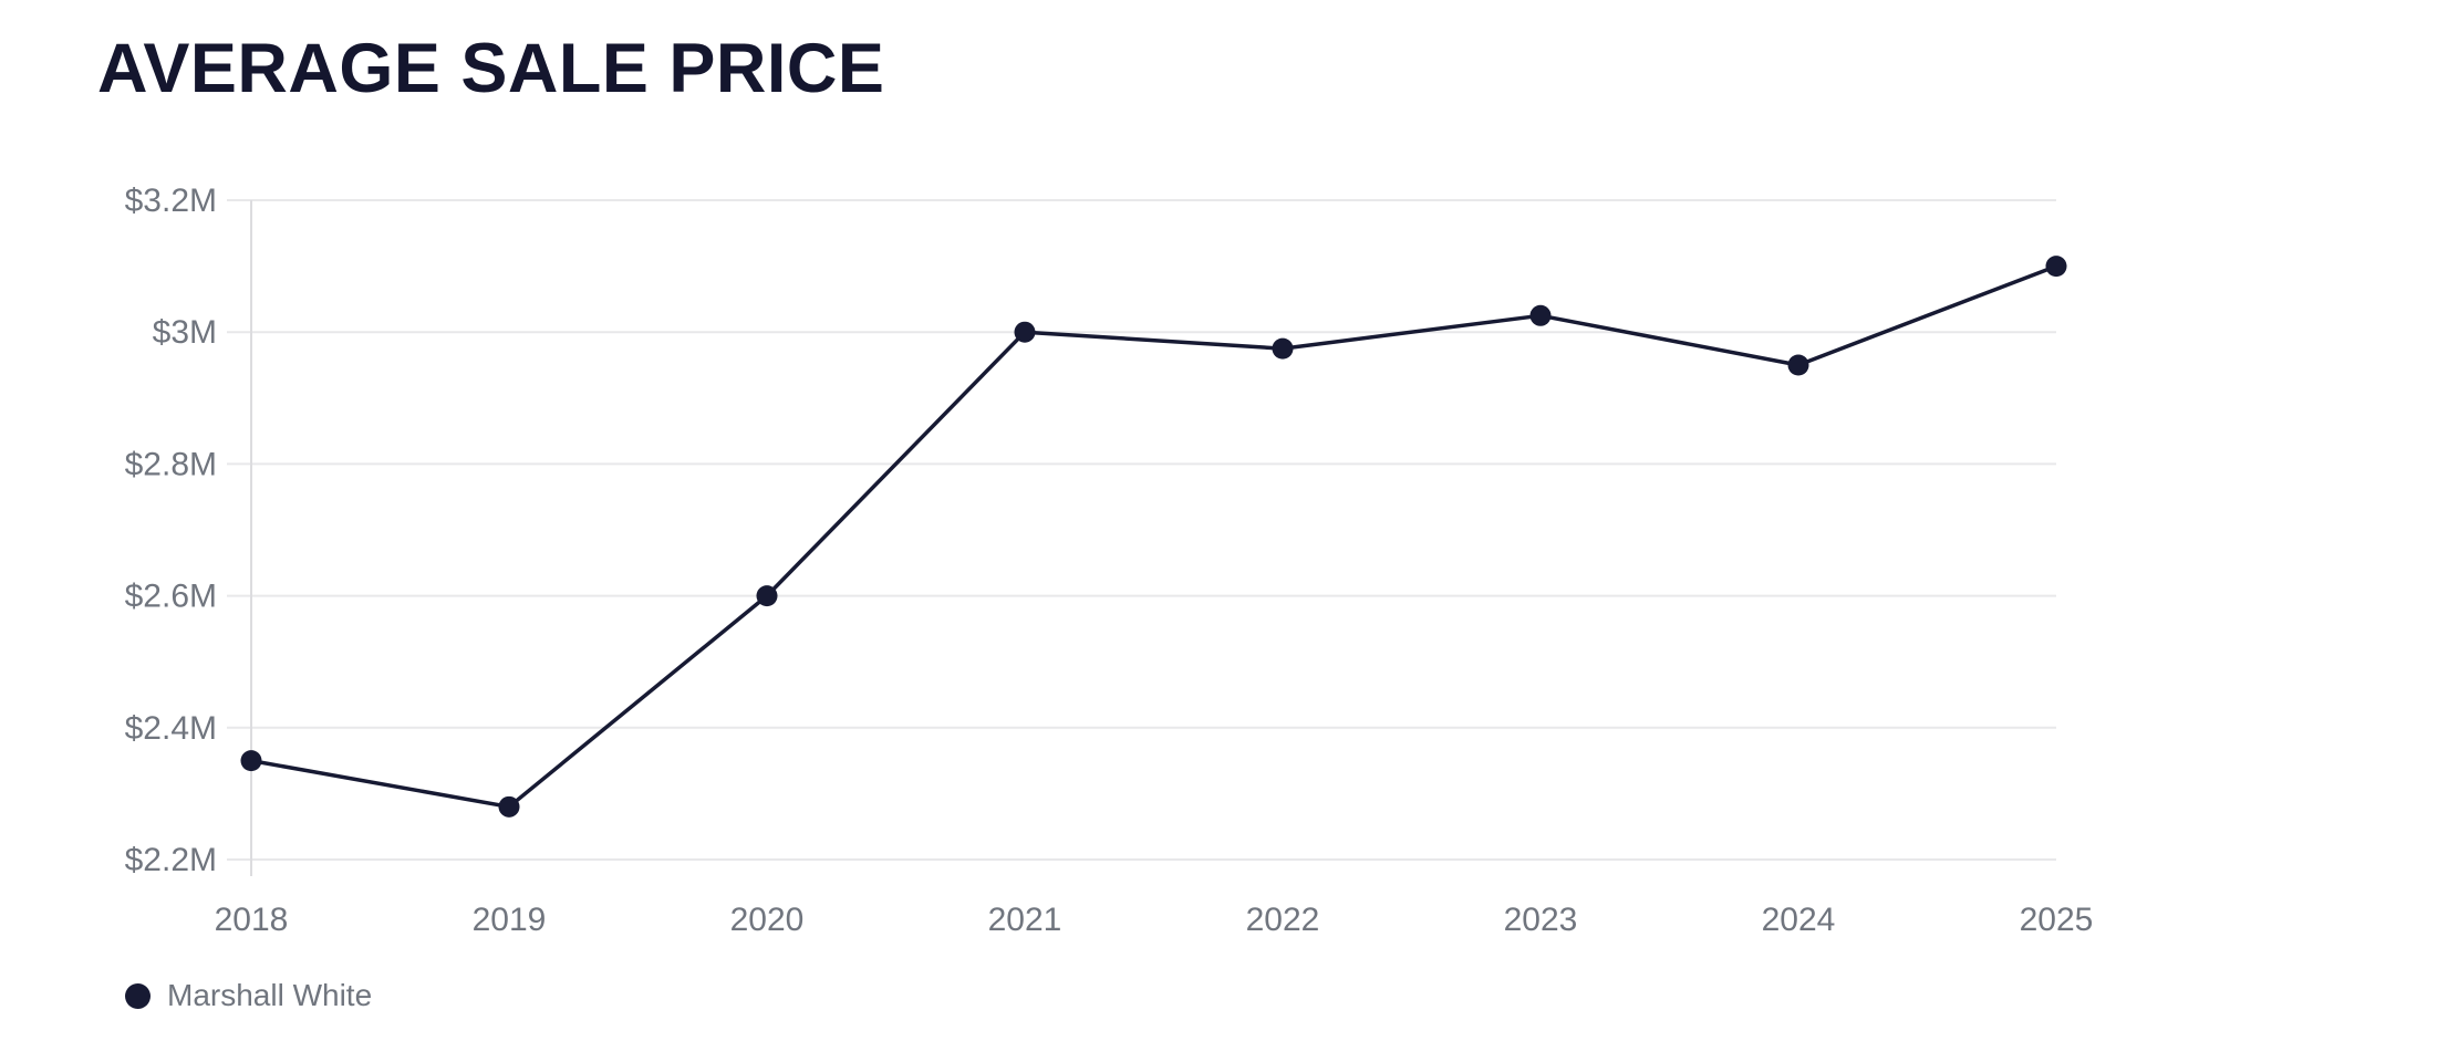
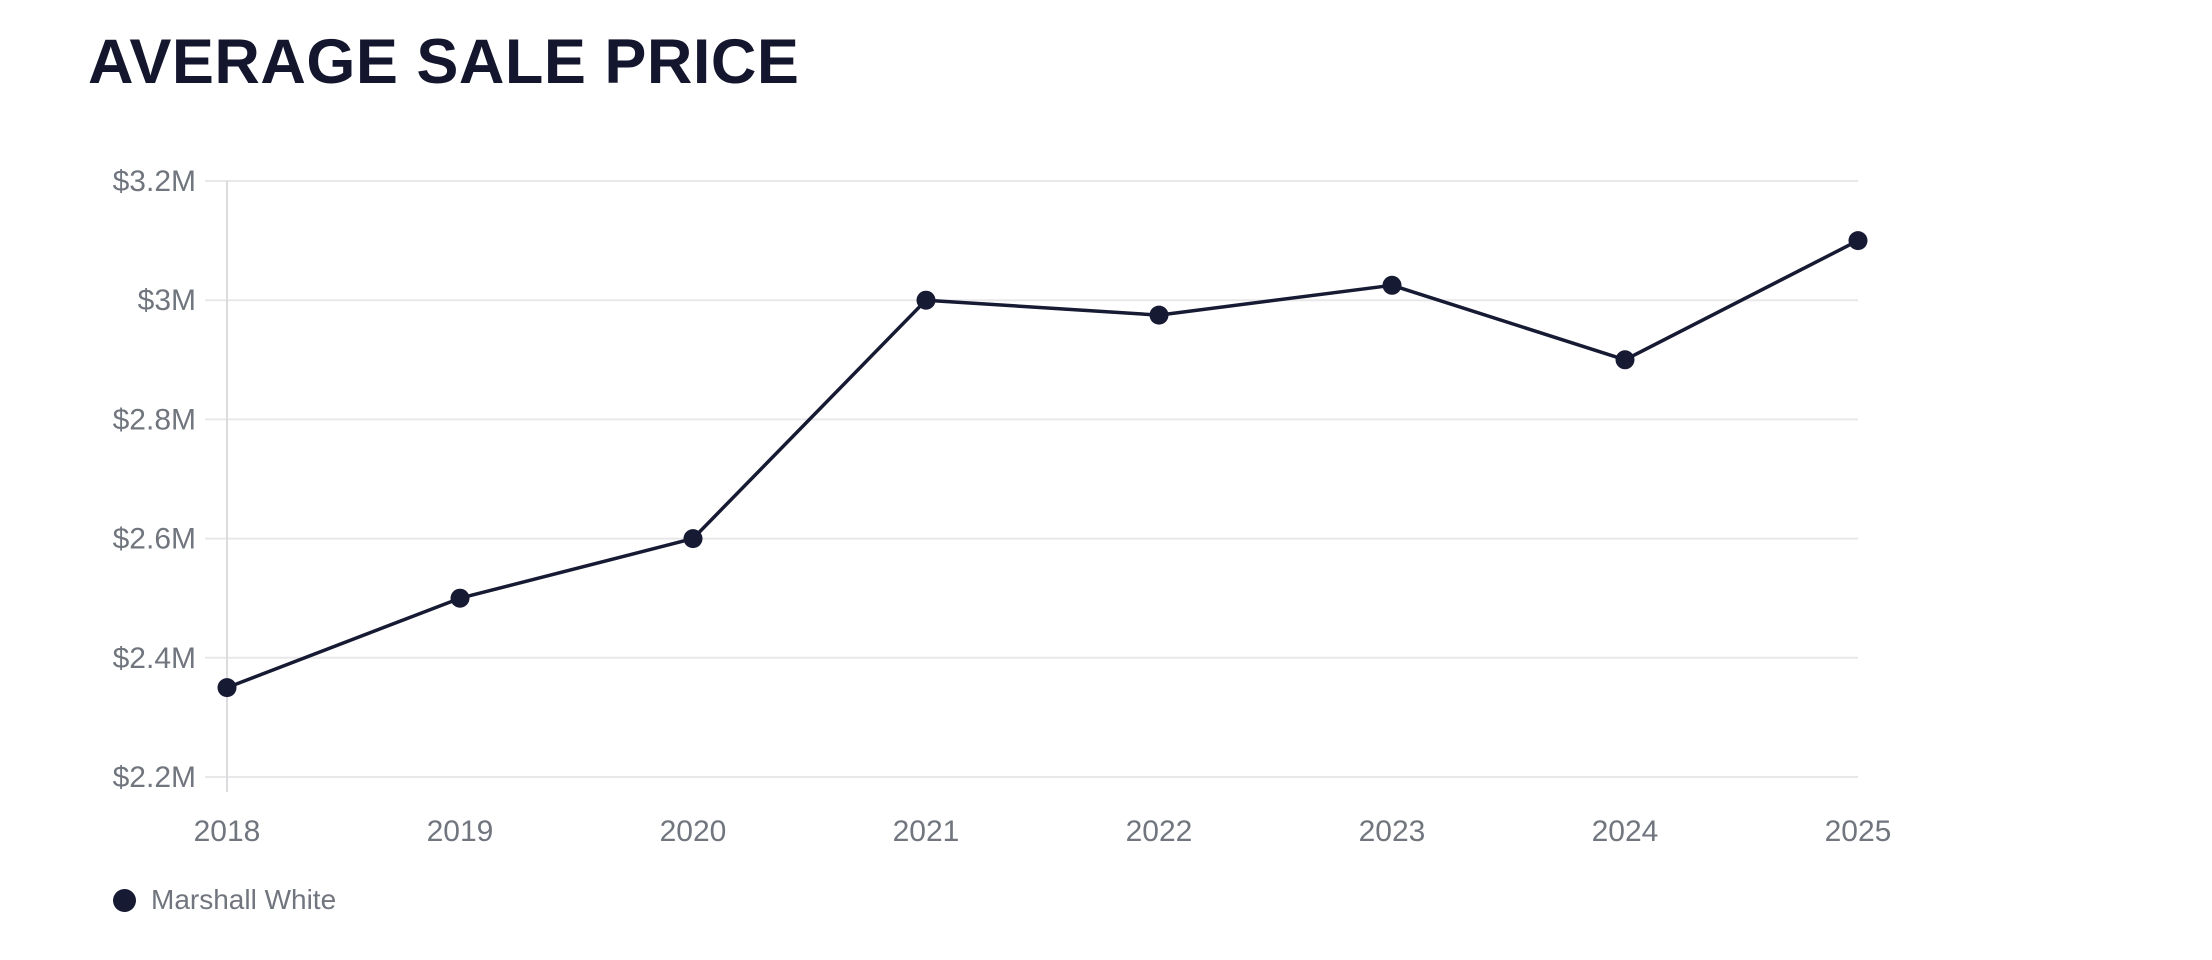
2019: $2.28M -> $2.50M
2024: $2.95M -> $2.90M
